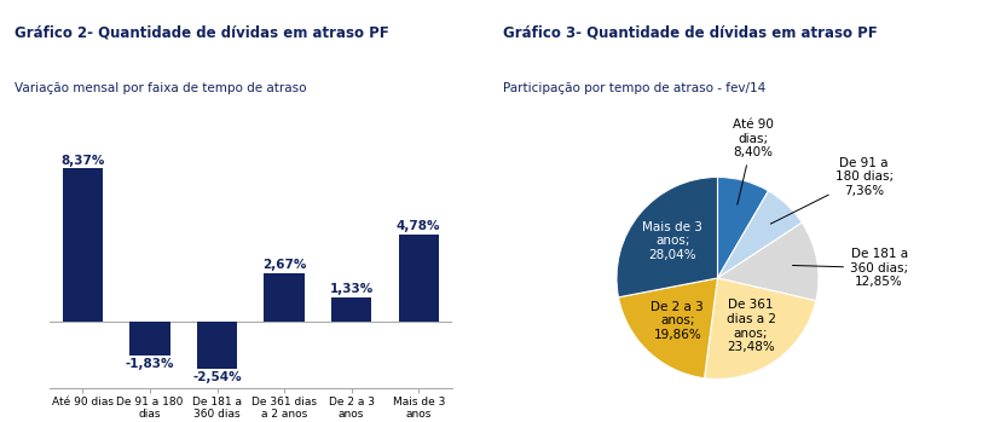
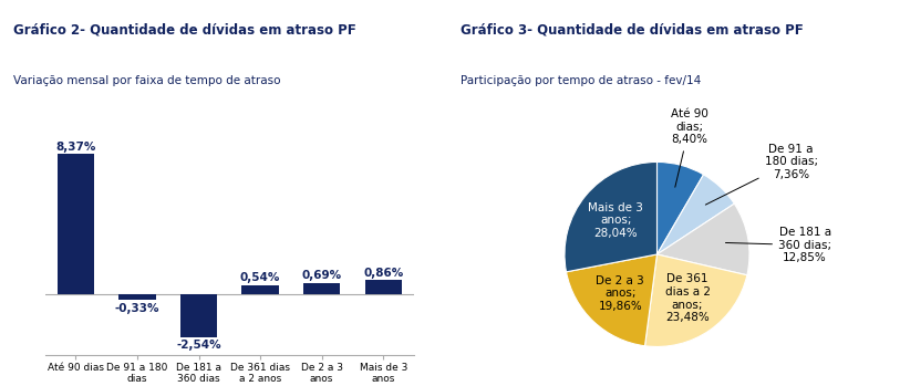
De 91 a 180 dias: -1,83% -> -0,33%
De 361 dias a 2 anos: 2,67% -> 0,54%
De 2 a 3 anos: 1,33% -> 0,69%
Mais de 3 anos: 4,78% -> 0,86%
